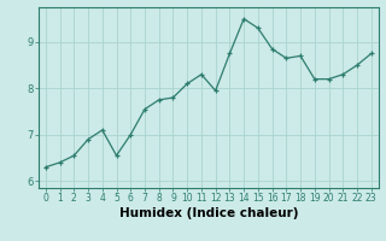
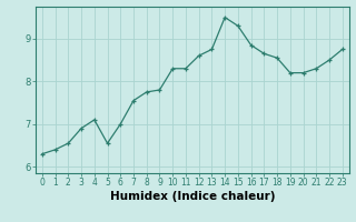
10: 8.10 -> 8.30
12: 7.95 -> 8.60
18: 8.70 -> 8.55
